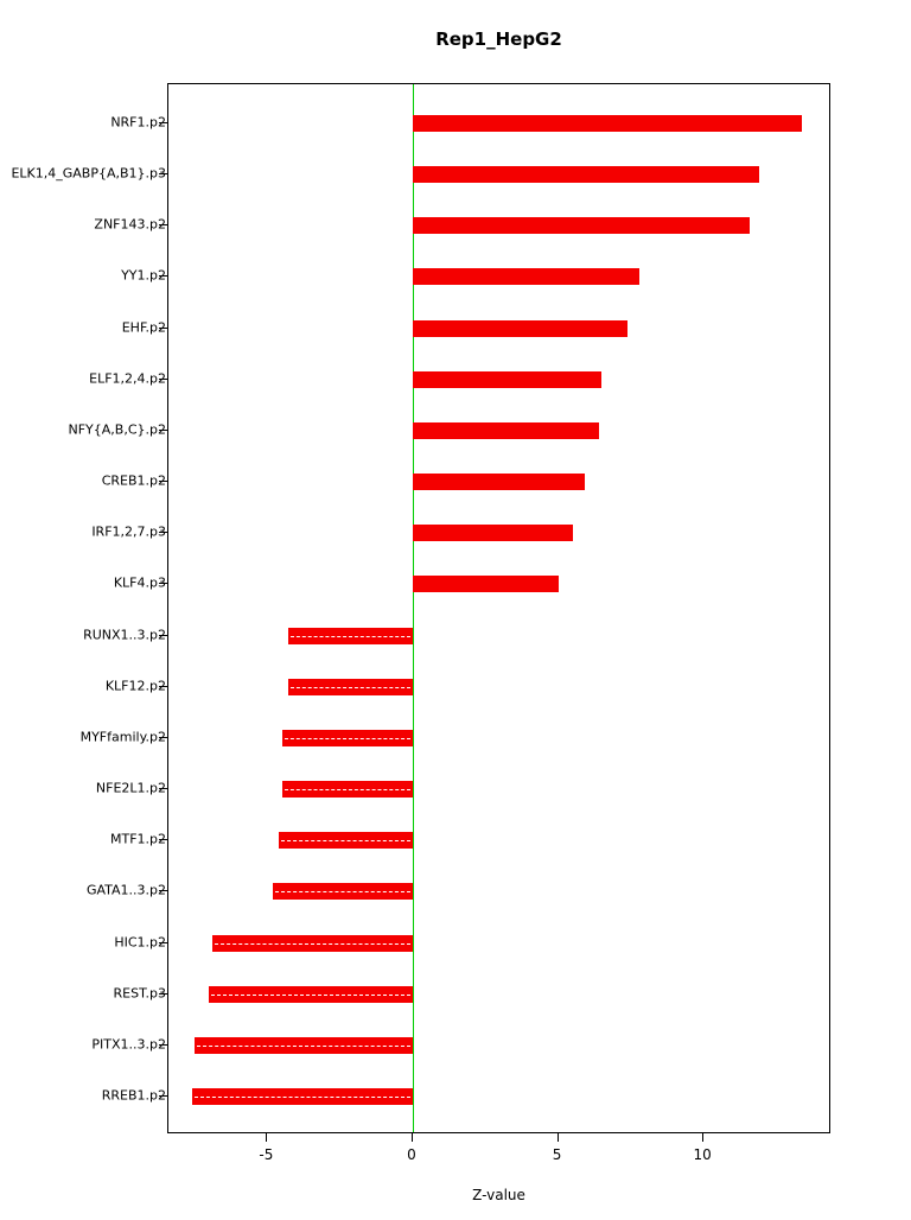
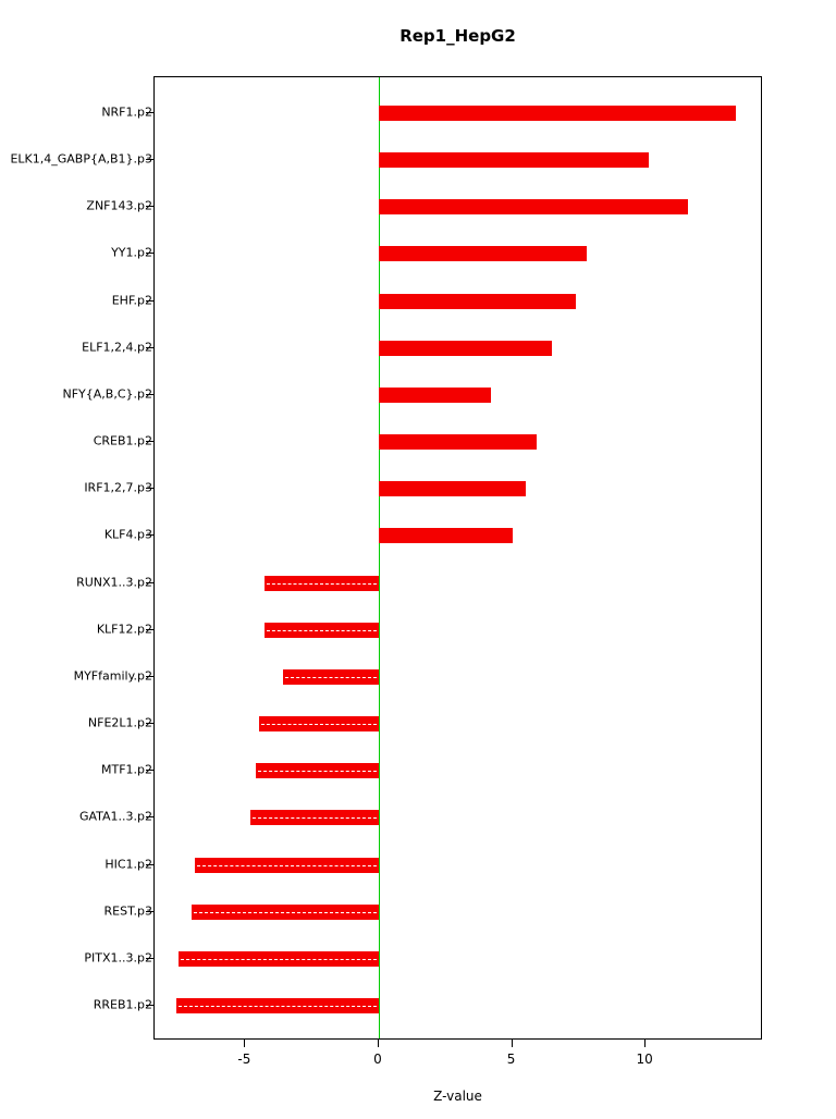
ELK1,4_GABP{A,B1}.p3: 11.9 -> 10.1
NFY{A,B,C}.p2: 6.4 -> 4.2
MYFfamily.p2: -4.5 -> -3.6
